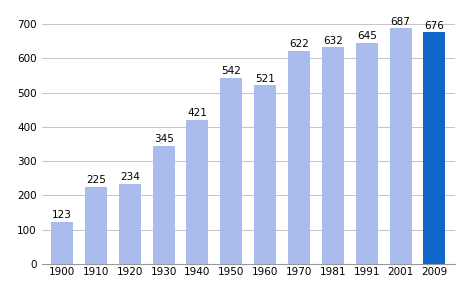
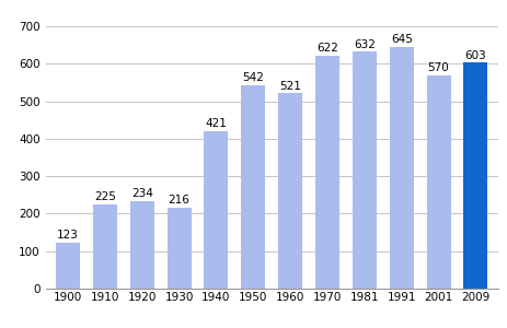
1930: 345 -> 216
2001: 687 -> 570
2009: 676 -> 603
